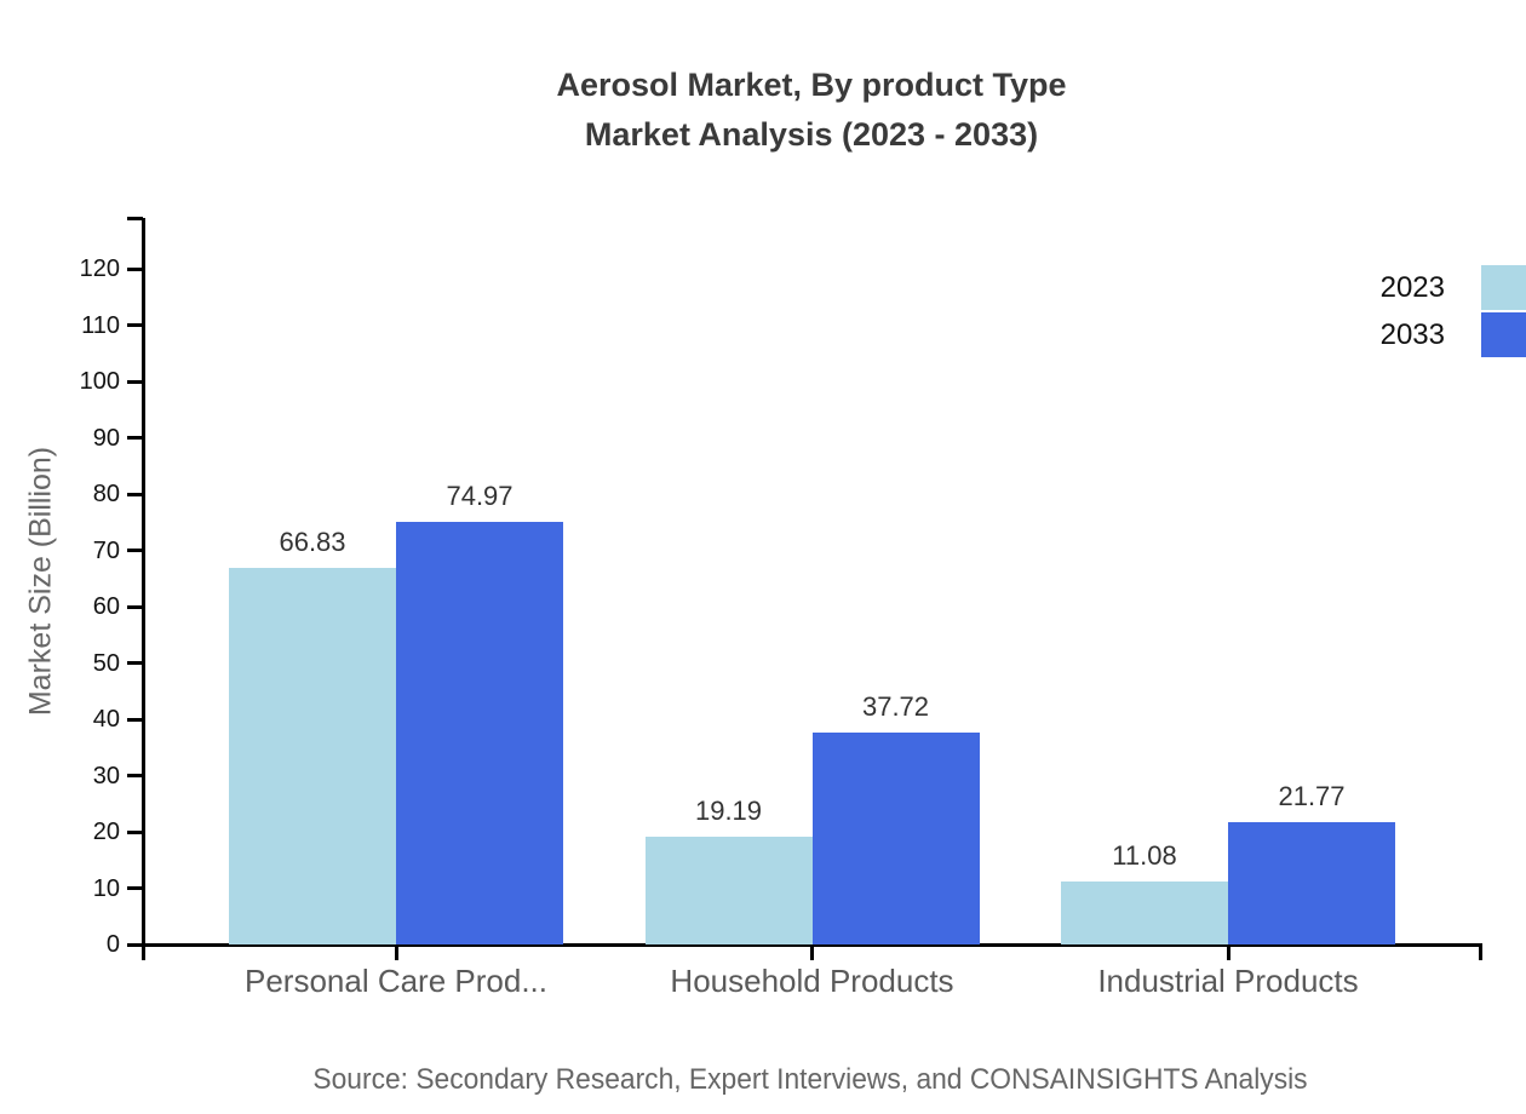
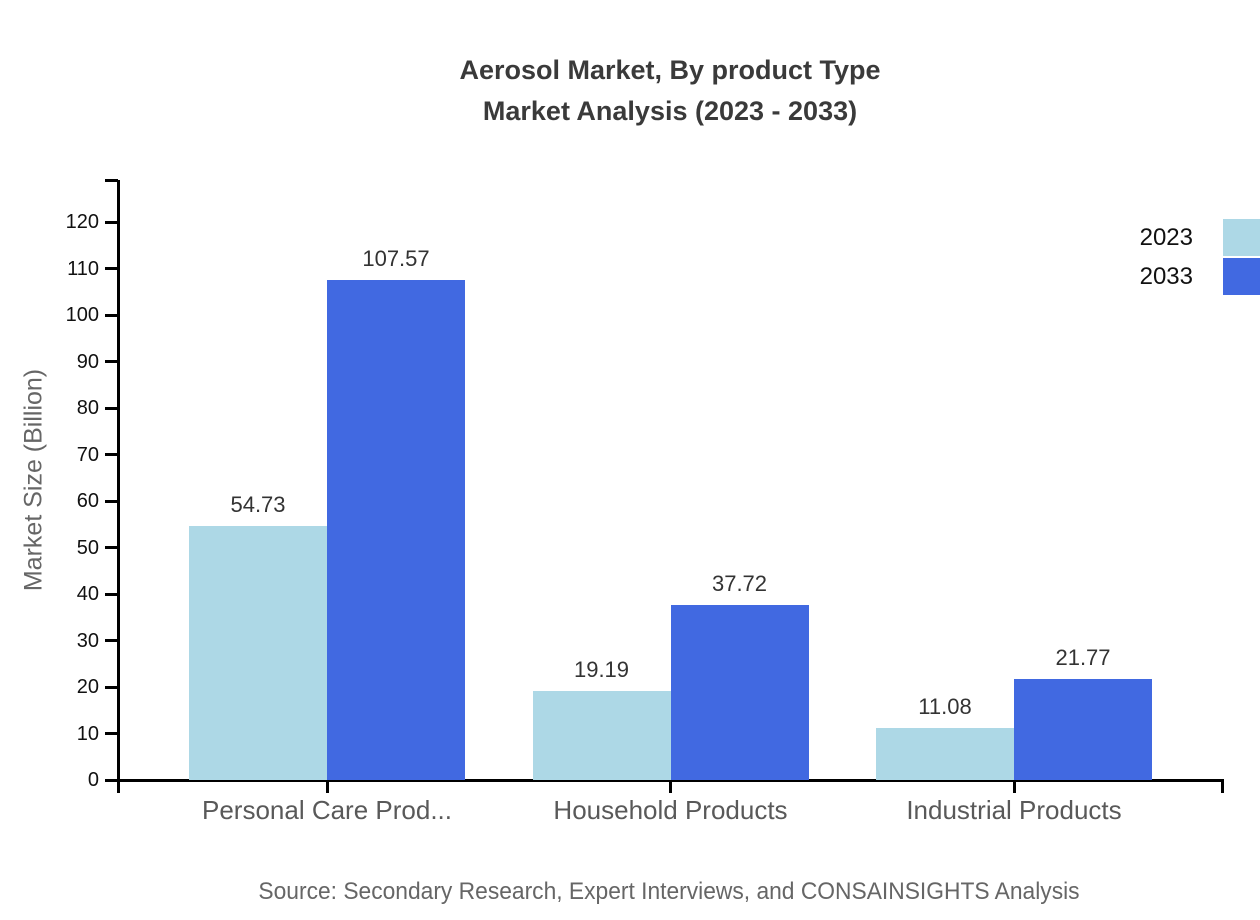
2023/Personal Care Prod...: 66.83 -> 54.73
2033/Personal Care Prod...: 74.97 -> 107.57
